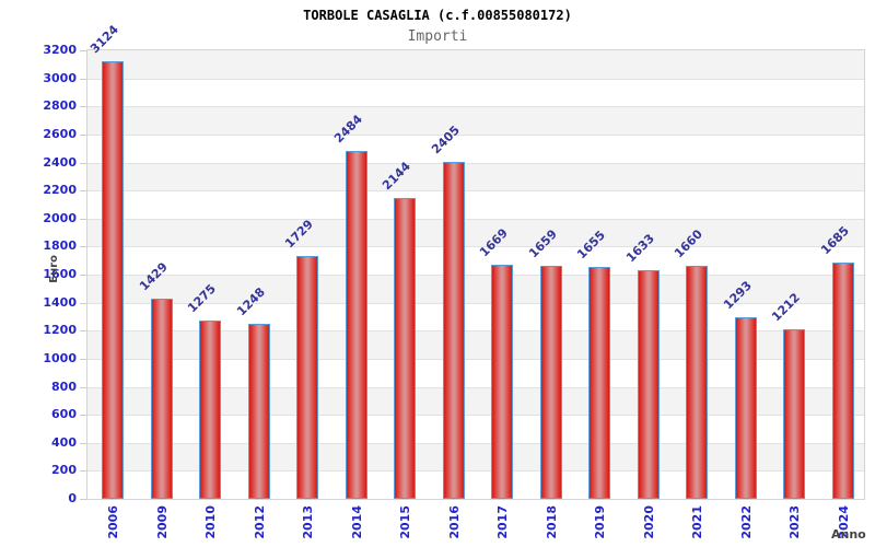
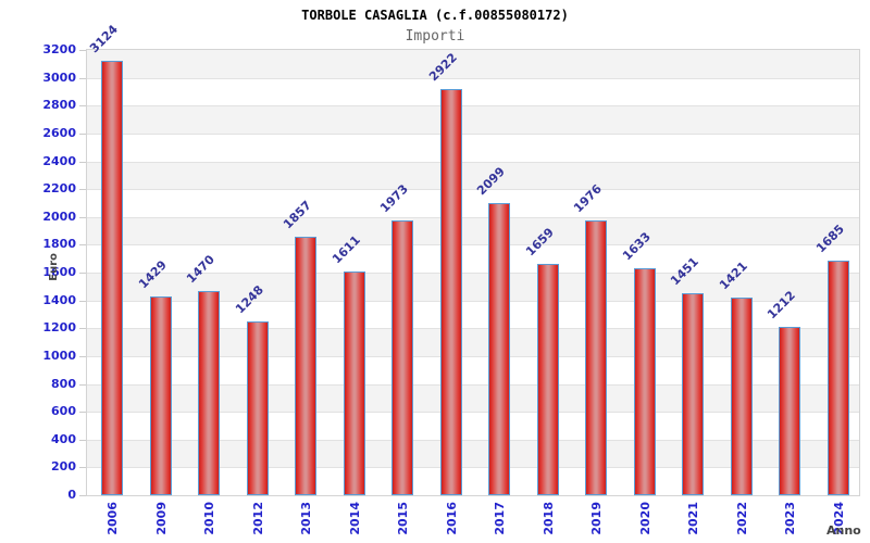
2010: 1275 -> 1470
2013: 1729 -> 1857
2014: 2484 -> 1611
2015: 2144 -> 1973
2016: 2405 -> 2922
2017: 1669 -> 2099
2019: 1655 -> 1976
2021: 1660 -> 1451
2022: 1293 -> 1421
